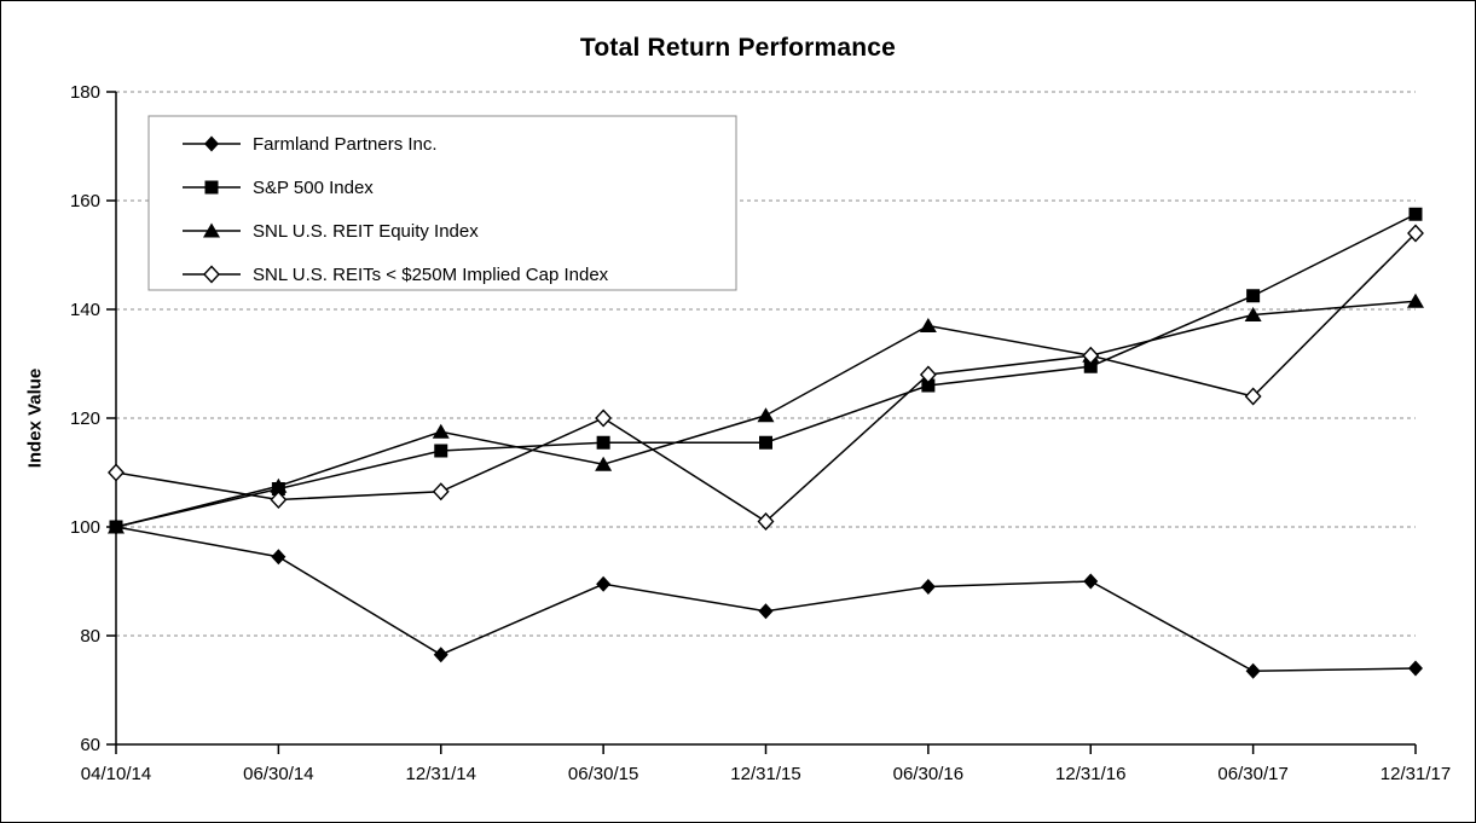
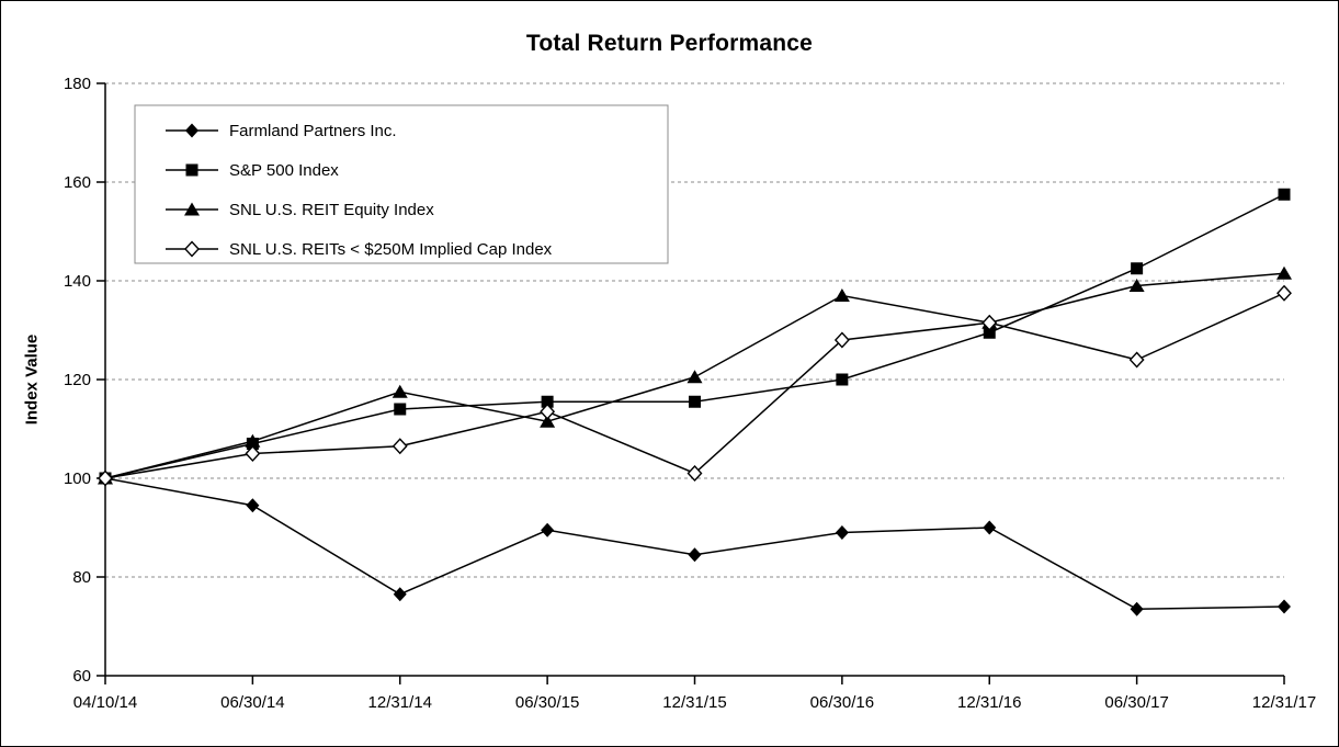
SNL U.S. REITs < $250M Implied Cap Index/04/10/14: 110 -> 100
SNL U.S. REITs < $250M Implied Cap Index/06/30/15: 120 -> 114
S&P 500 Index/06/30/16: 126 -> 120
SNL U.S. REITs < $250M Implied Cap Index/12/31/17: 154 -> 138
